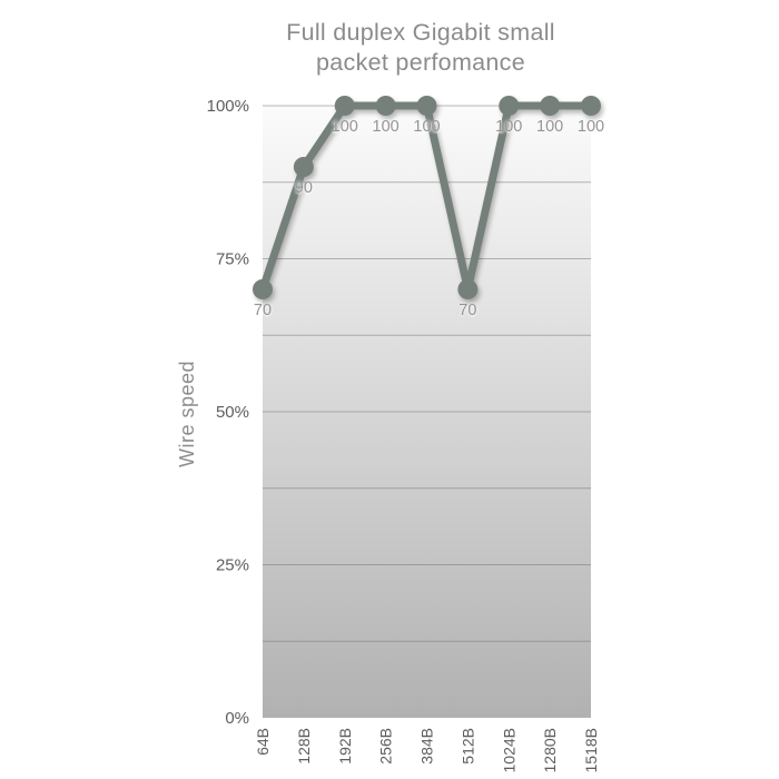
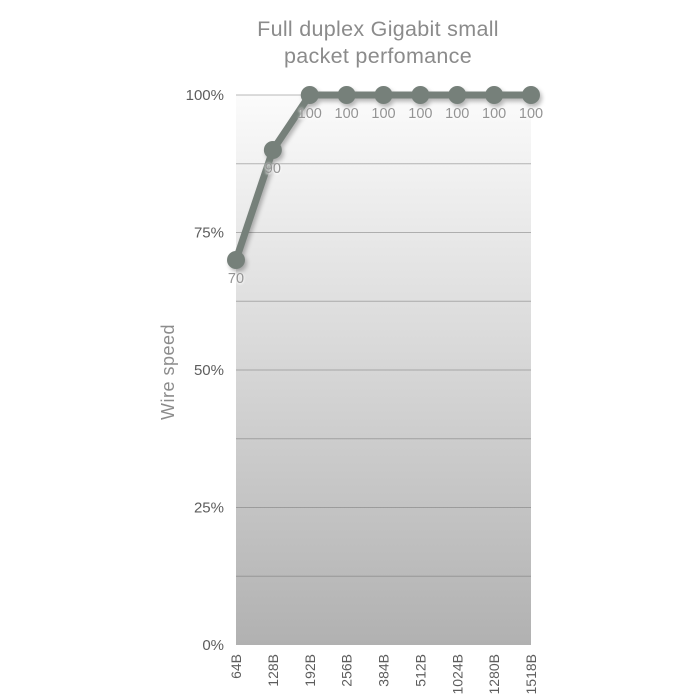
512B: 70 -> 100
